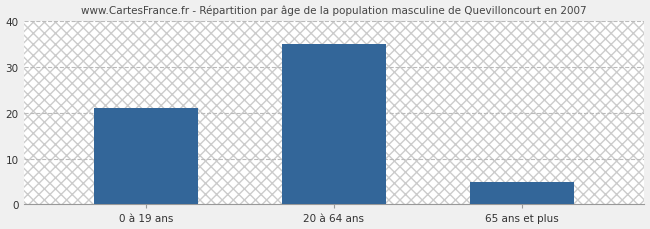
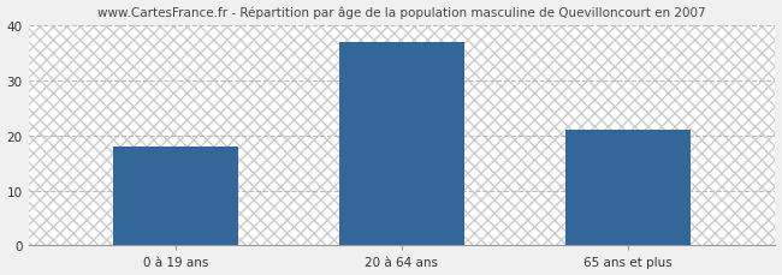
0 à 19 ans: 21 -> 18
20 à 64 ans: 35 -> 37
65 ans et plus: 5 -> 21
